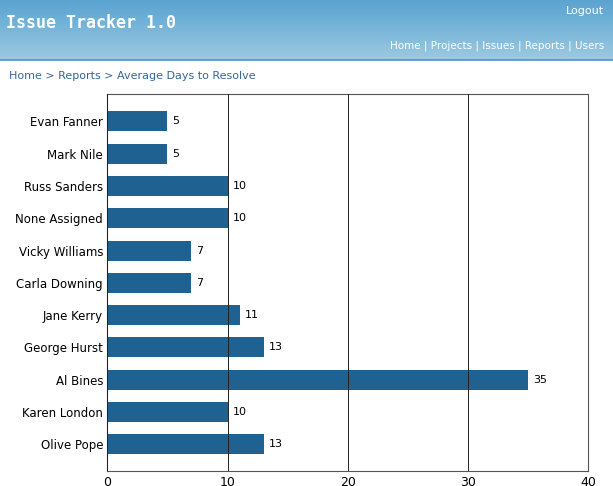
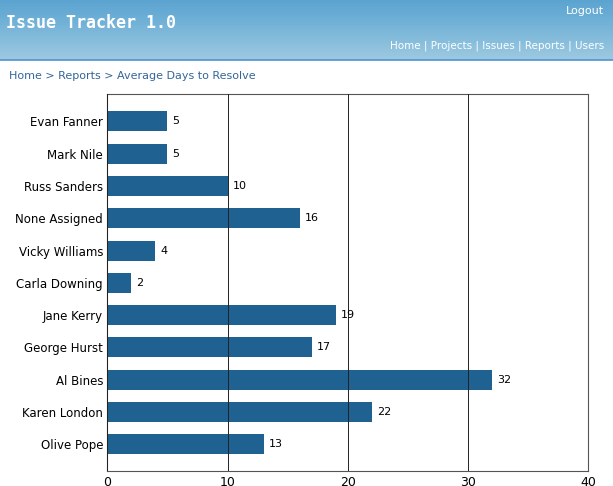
None Assigned: 10 -> 16
Vicky Williams: 7 -> 4
Carla Downing: 7 -> 2
Jane Kerry: 11 -> 19
George Hurst: 13 -> 17
Al Bines: 35 -> 32
Karen London: 10 -> 22
